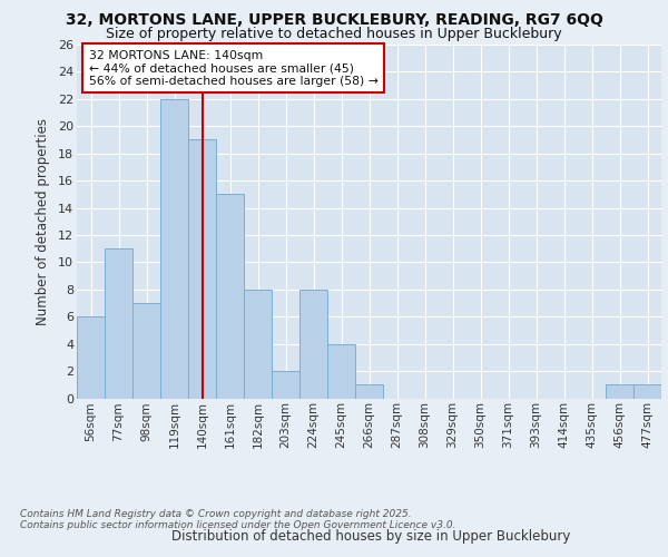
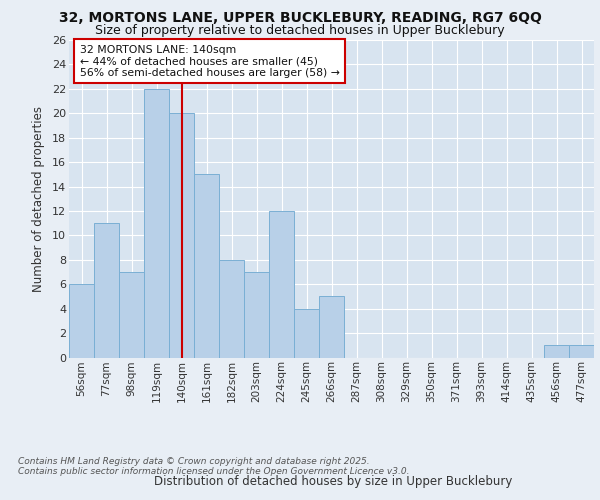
140sqm: 19 -> 20
203sqm: 2 -> 7
224sqm: 8 -> 12
266sqm: 1 -> 5
